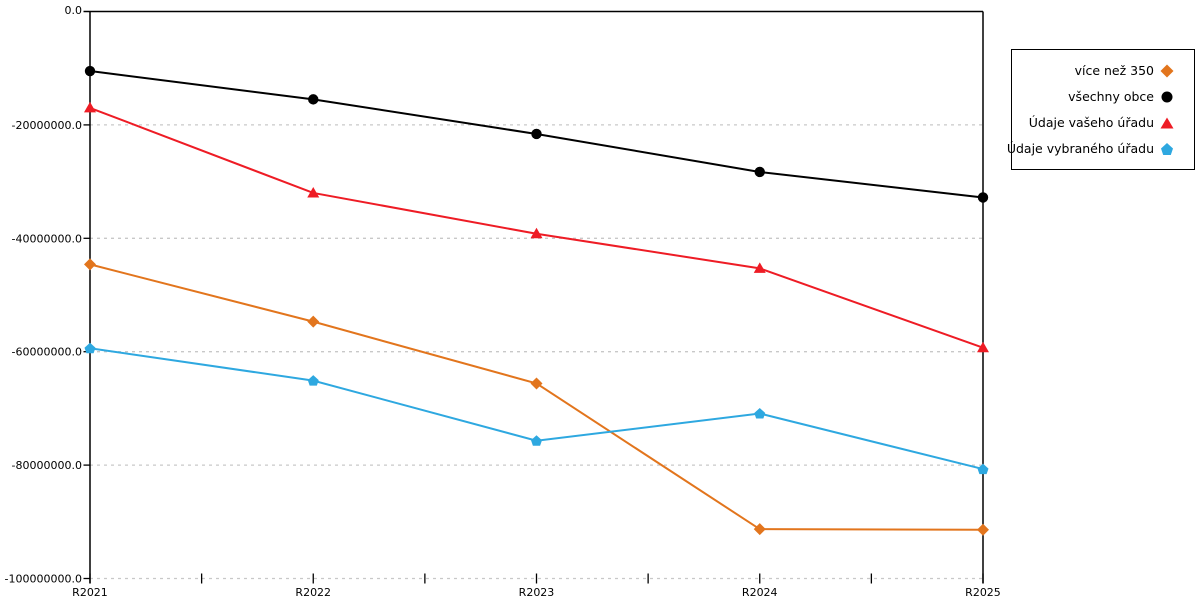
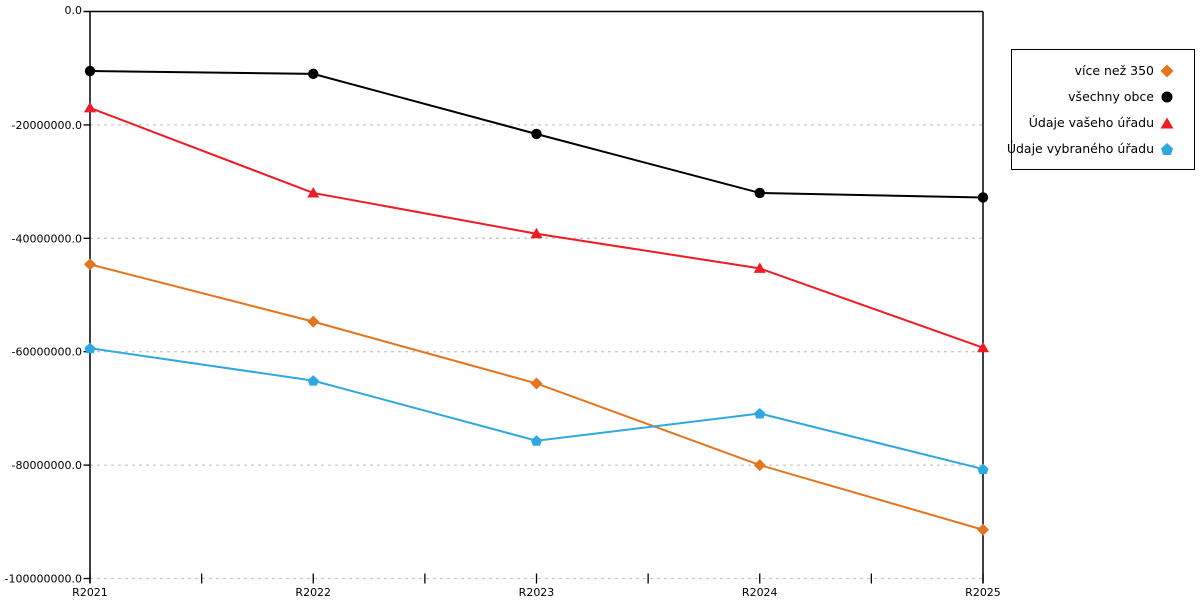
všechny obce/R2022: -16000000 -> -11000000
více než 350/R2024: -91000000 -> -80000000
všechny obce/R2024: -28000000 -> -32000000
